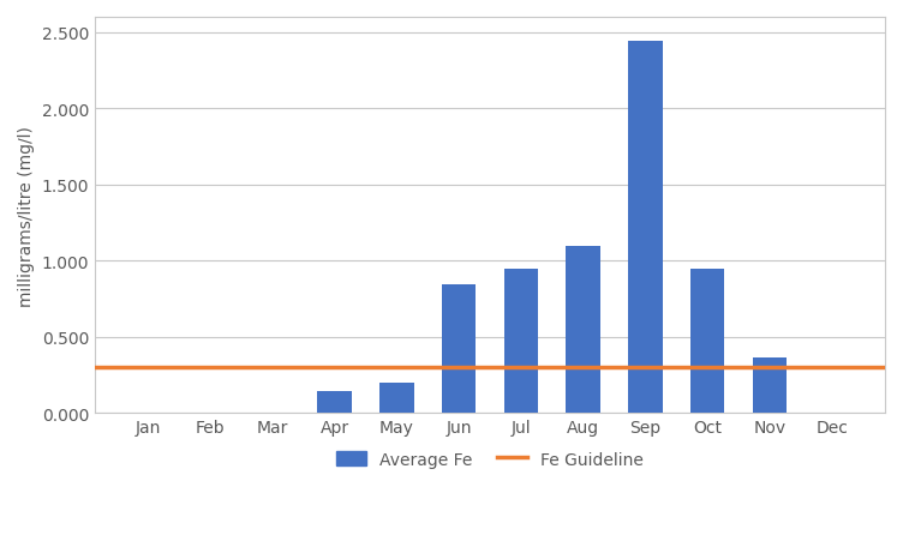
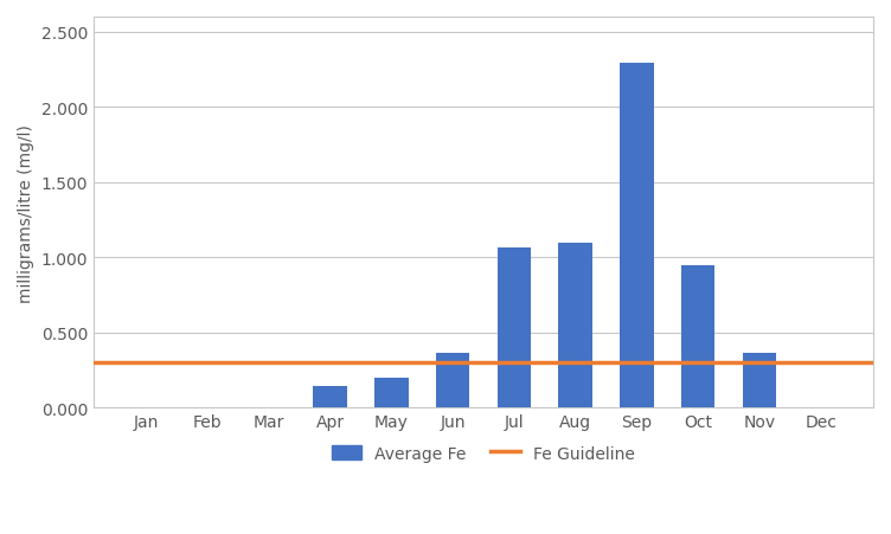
Jun: 0.84 -> 0.36
Jul: 0.95 -> 1.06
Sep: 2.44 -> 2.29
